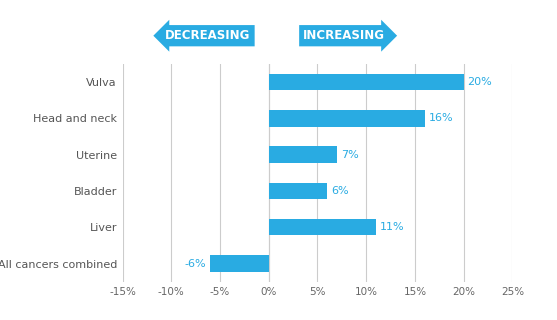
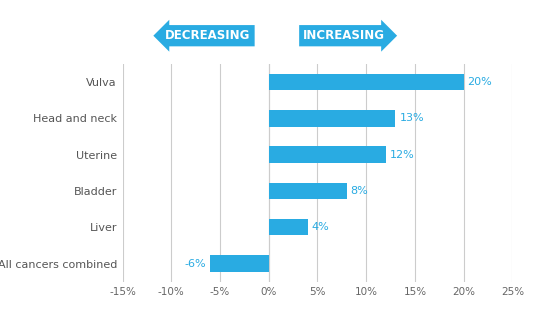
Head and neck: 16% -> 13%
Uterine: 7% -> 12%
Bladder: 6% -> 8%
Liver: 11% -> 4%
